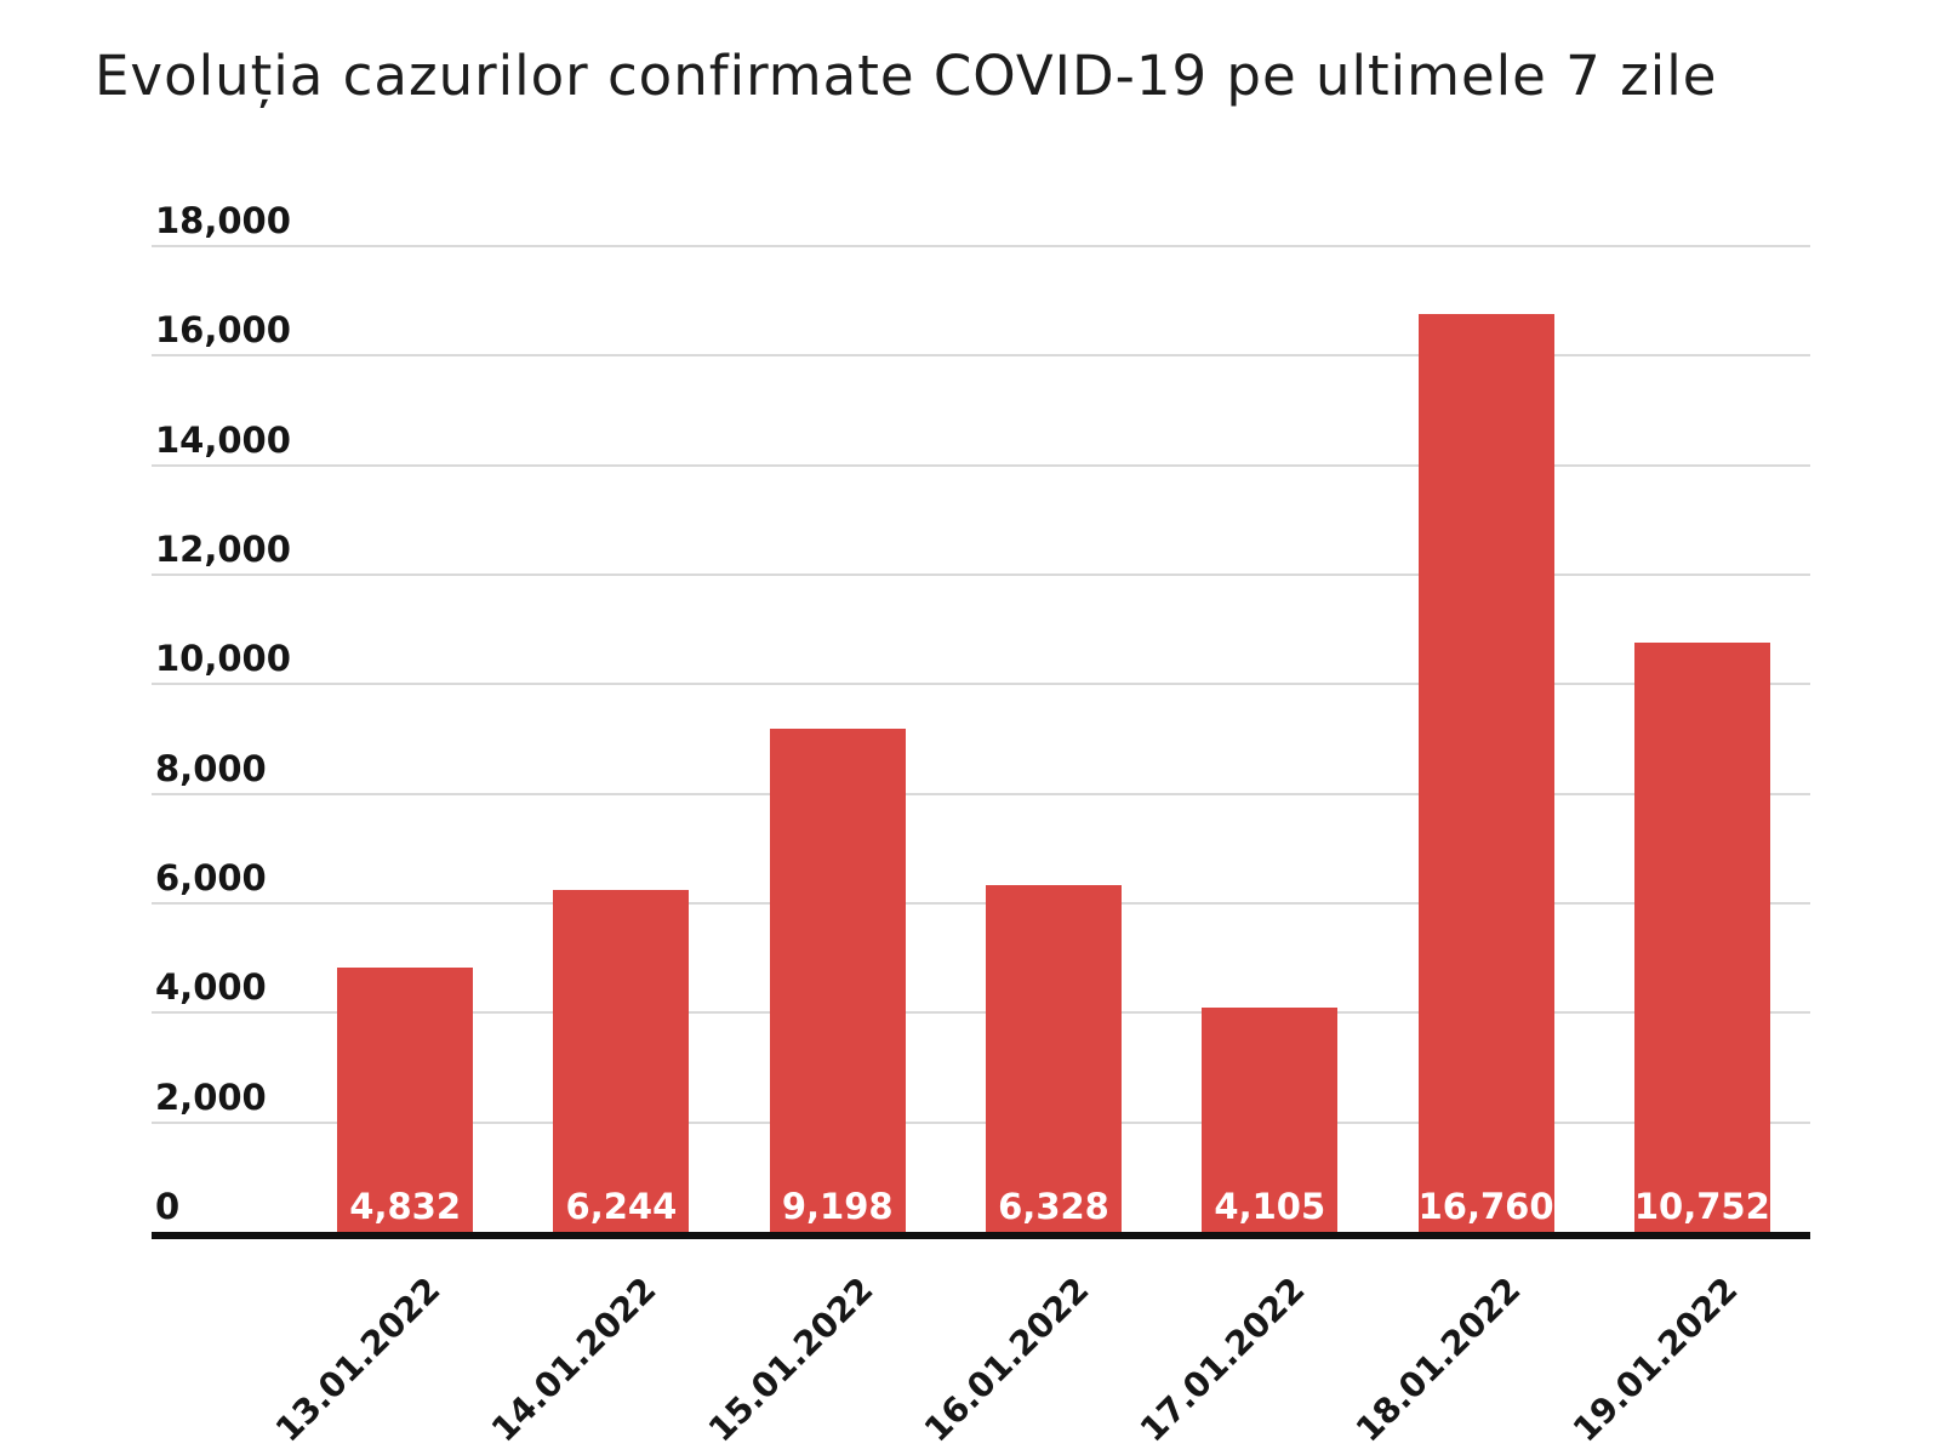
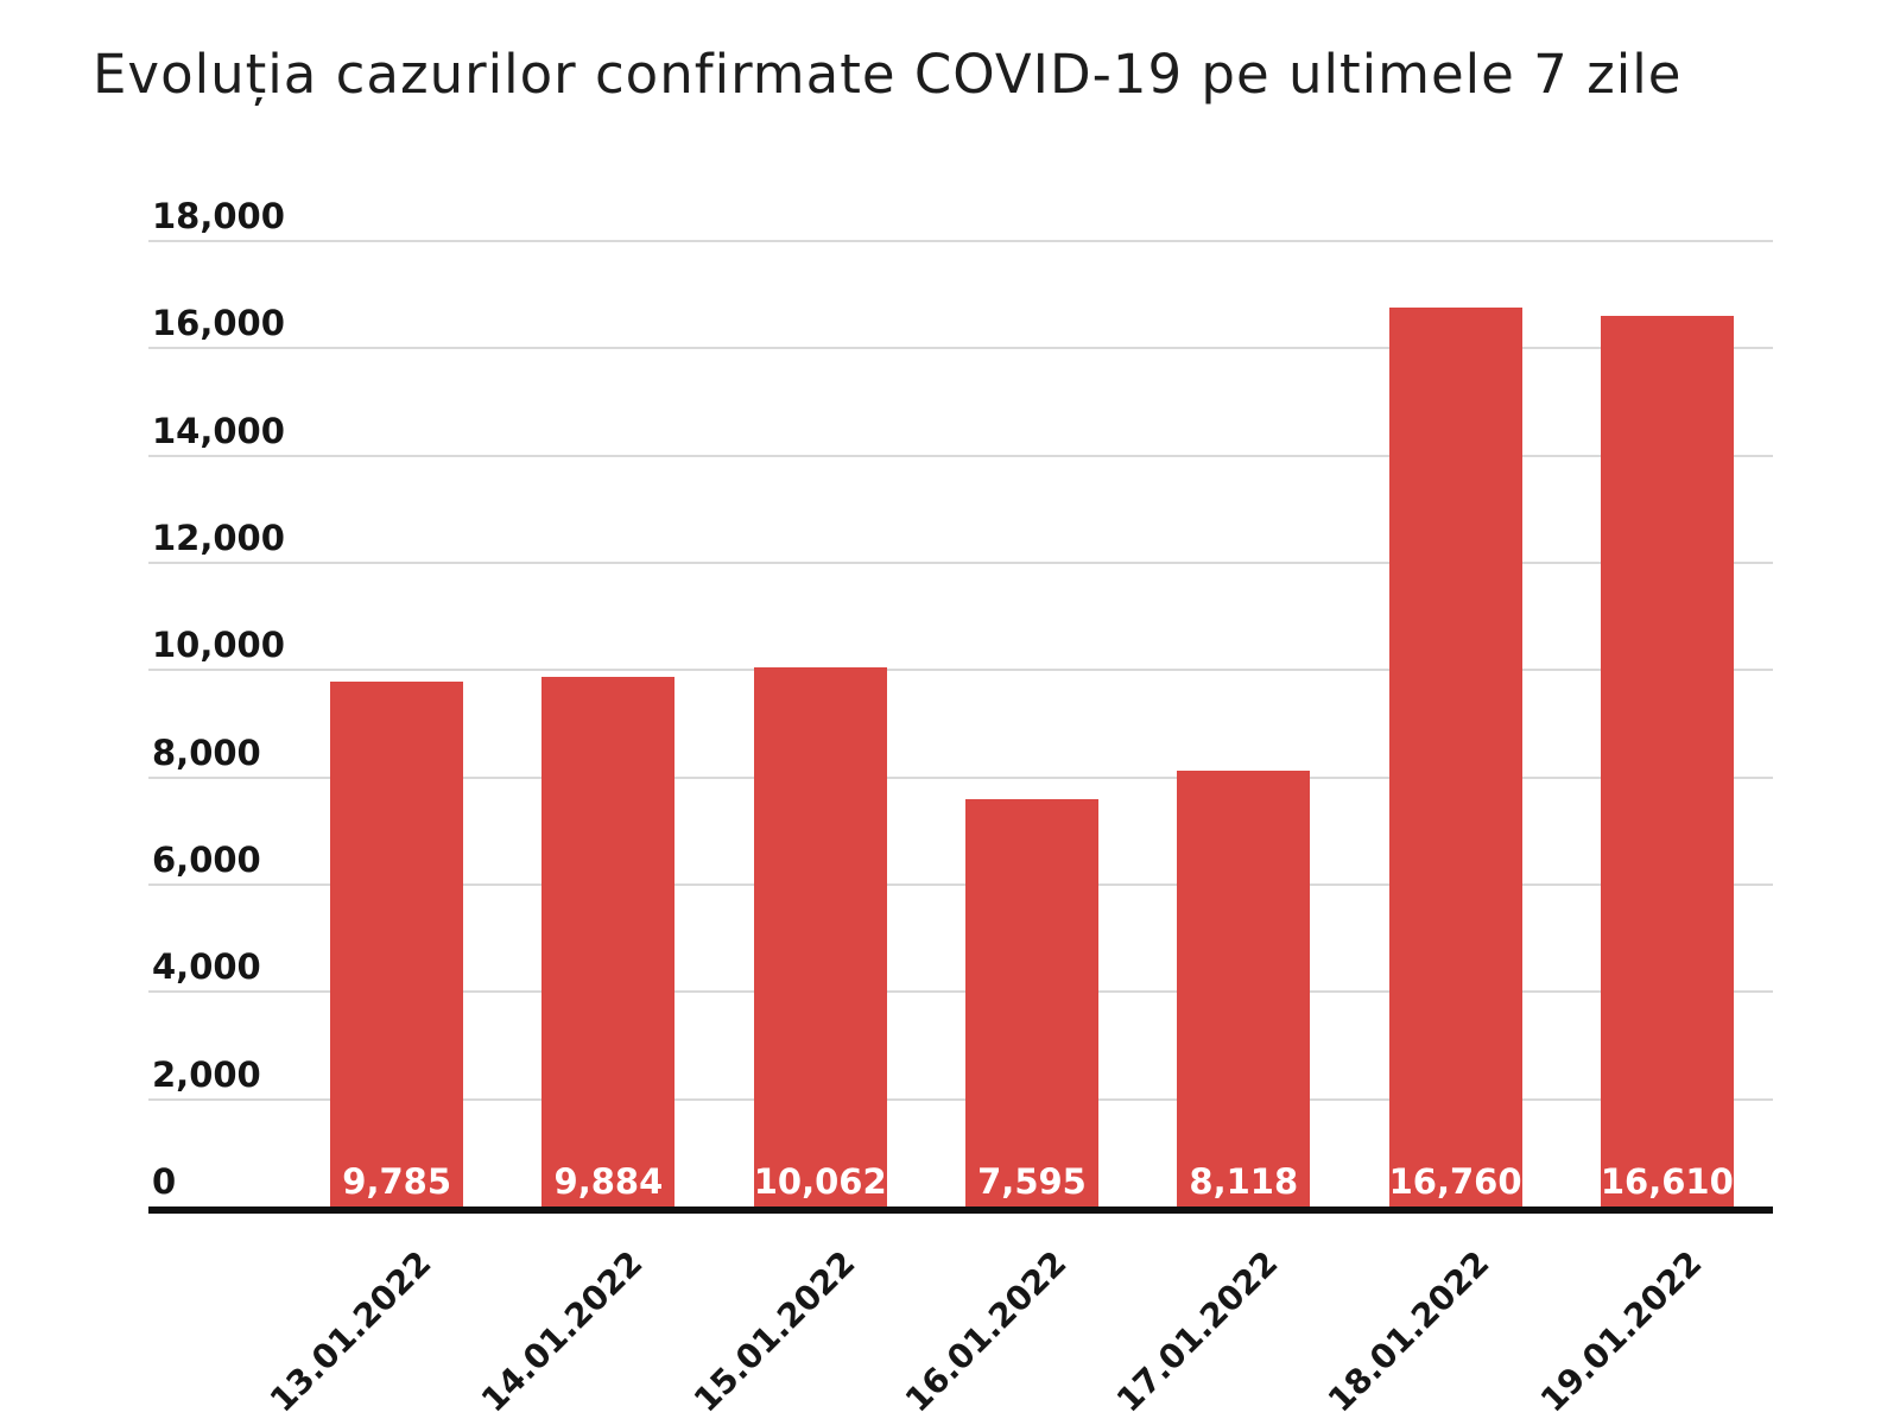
13.01.2022: 4,832 -> 9,785
14.01.2022: 6,244 -> 9,884
15.01.2022: 9,198 -> 10,062
16.01.2022: 6,328 -> 7,595
17.01.2022: 4,105 -> 8,118
19.01.2022: 10,752 -> 16,610
